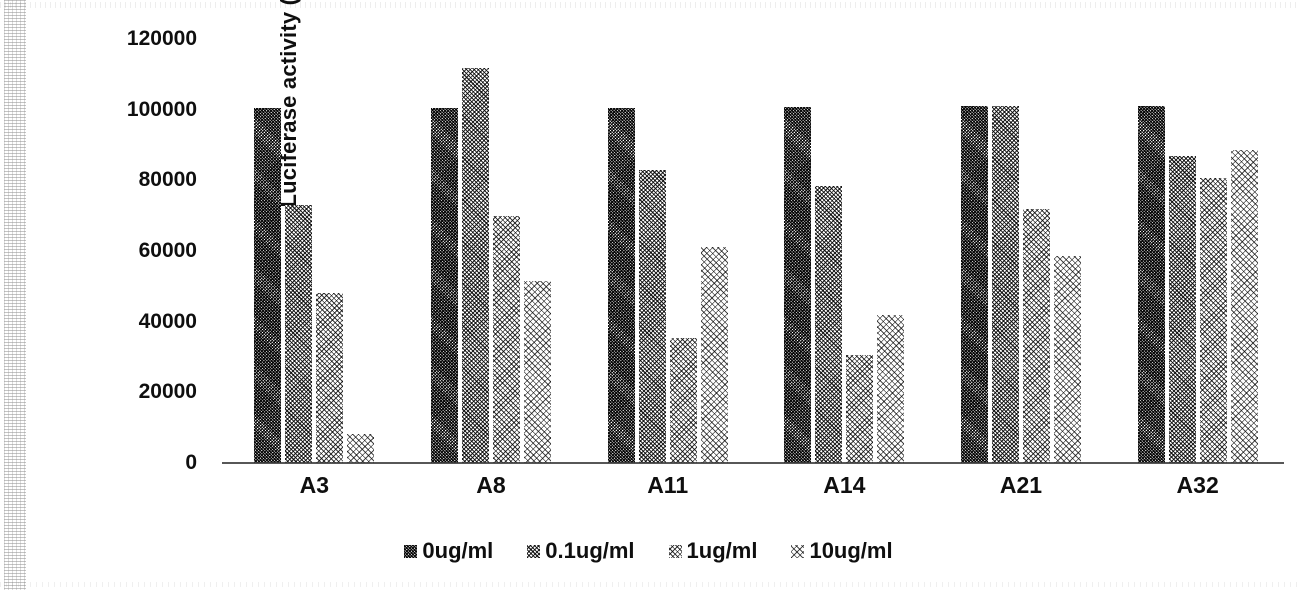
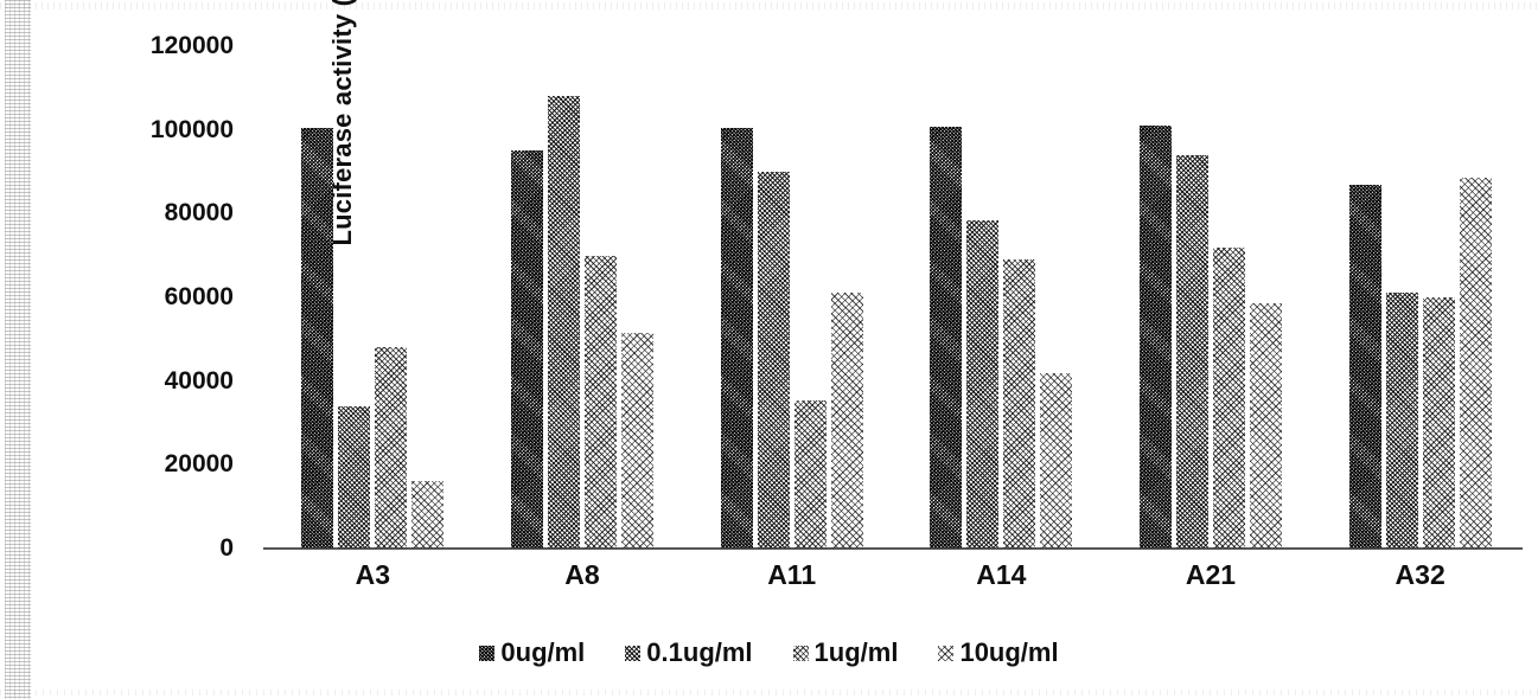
0.1ug/ml/A3: 73000 -> 34000
10ug/ml/A3: 8000 -> 16000
0ug/ml/A8: 100000 -> 95000
0.1ug/ml/A8: 112000 -> 108000
0.1ug/ml/A11: 83000 -> 90000
1ug/ml/A14: 30000 -> 69000
0.1ug/ml/A21: 101000 -> 94000
0ug/ml/A32: 101000 -> 87000
0.1ug/ml/A32: 87000 -> 61000
1ug/ml/A32: 81000 -> 60000
